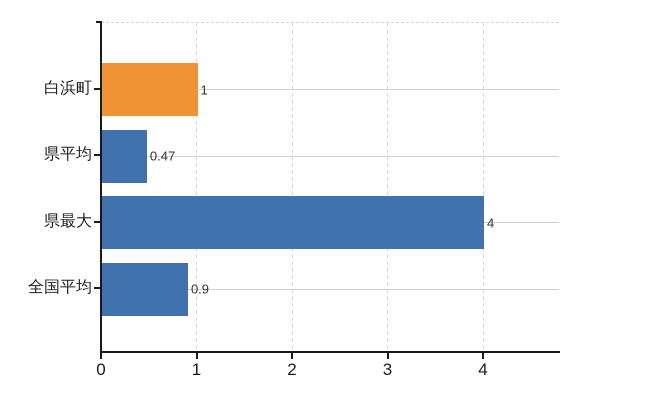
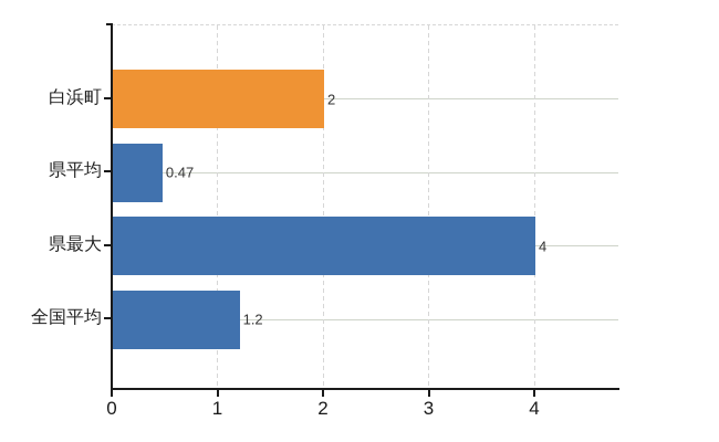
白浜町: 1 -> 2
全国平均: 0.9 -> 1.2
